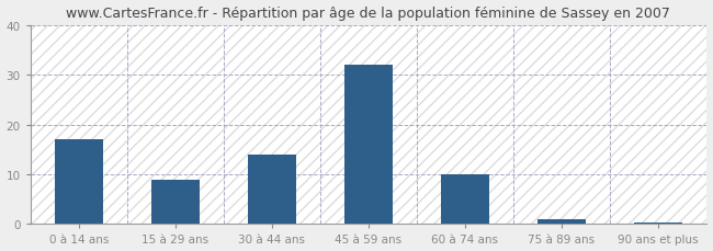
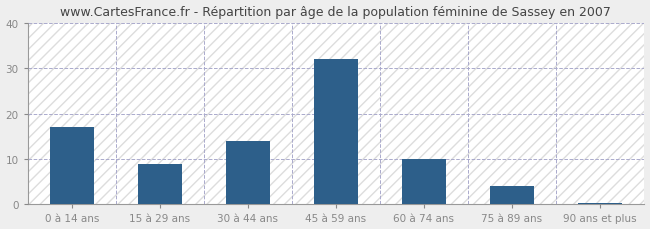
75 à 89 ans: 1.0 -> 4.0
